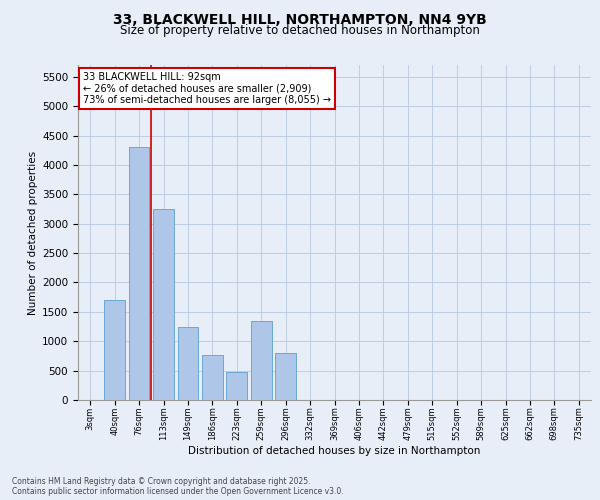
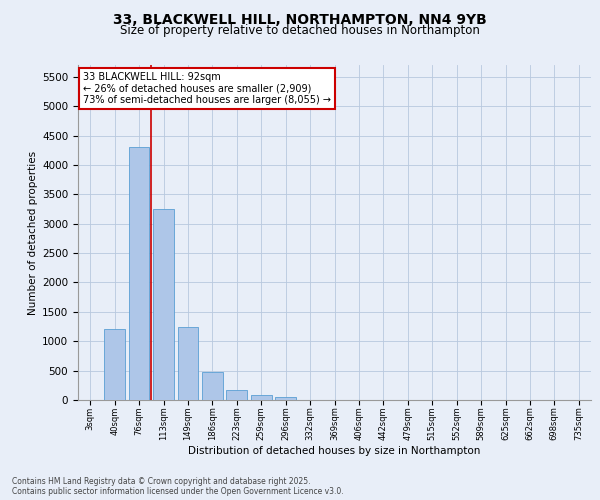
40sqm: 1700 -> 1200
186sqm: 760 -> 480
223sqm: 480 -> 180
259sqm: 1340 -> 80
296sqm: 800 -> 50
